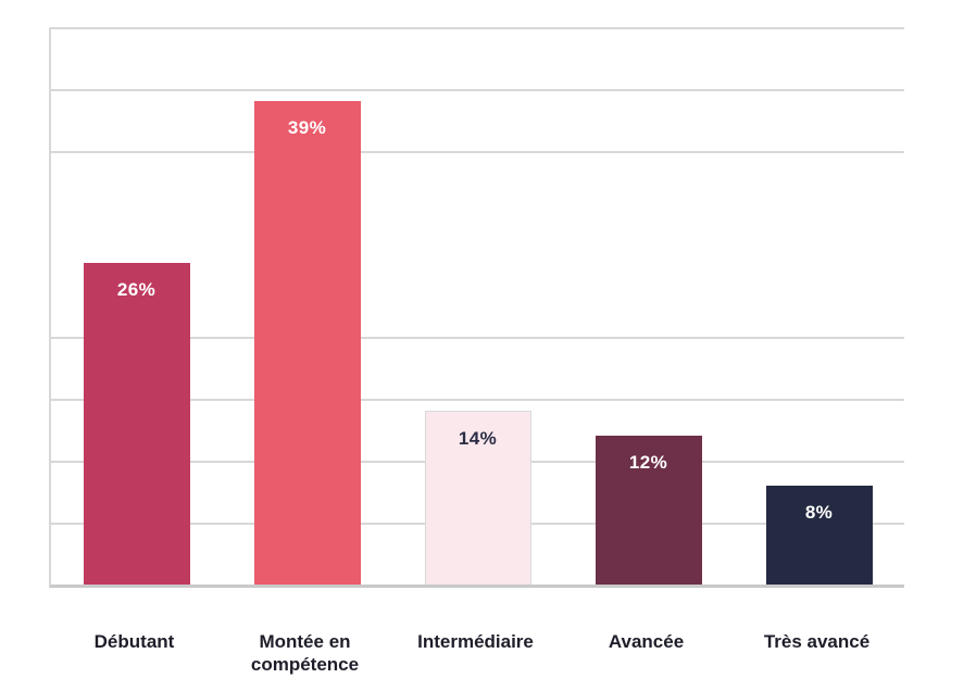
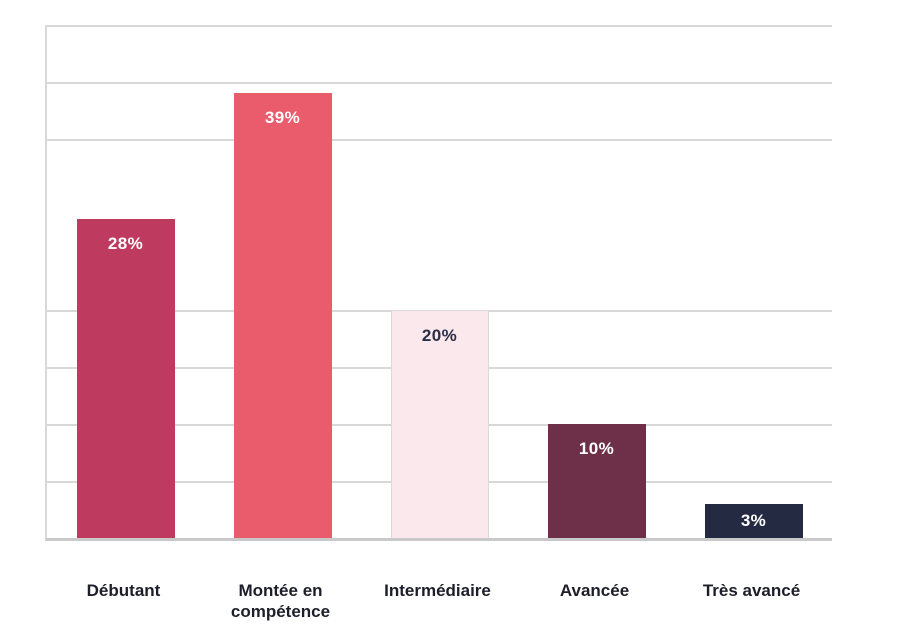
Débutant: 26% -> 28%
Intermédiaire: 14% -> 20%
Avancée: 12% -> 10%
Très avancé: 8% -> 3%
